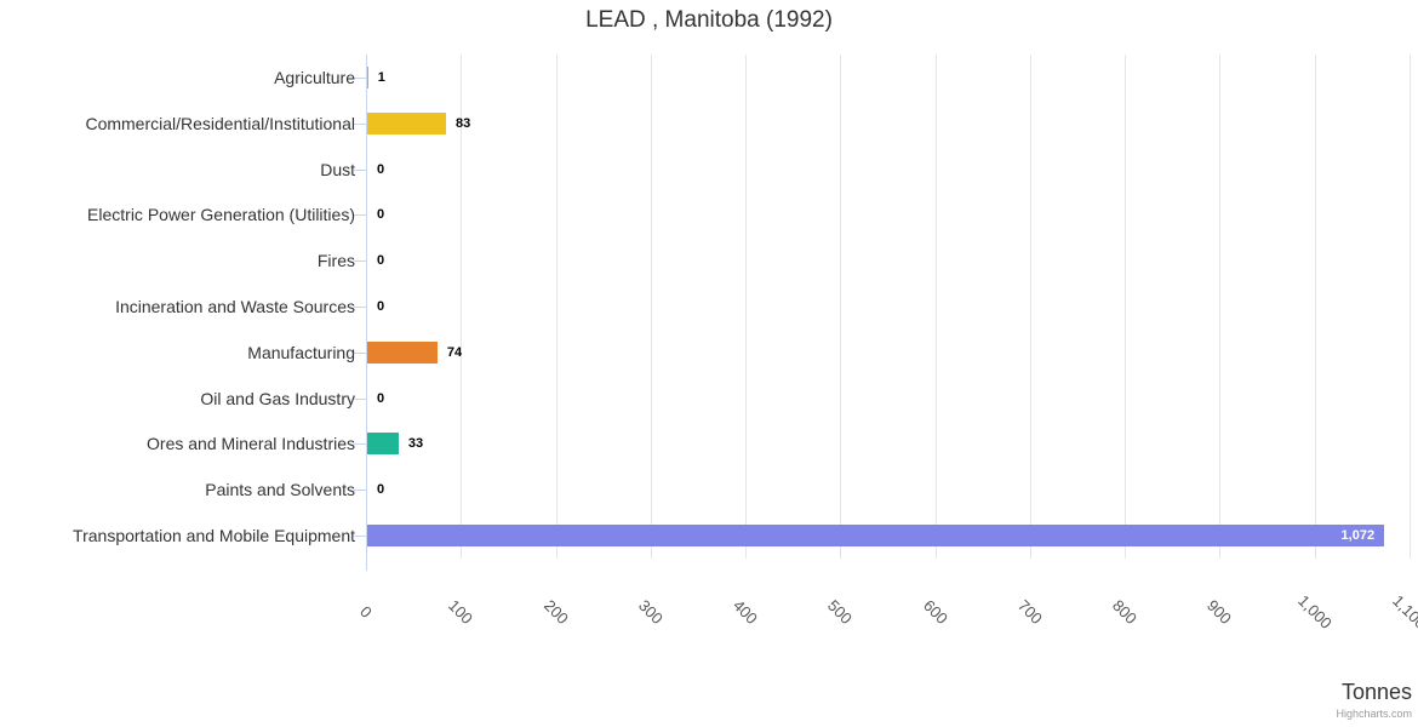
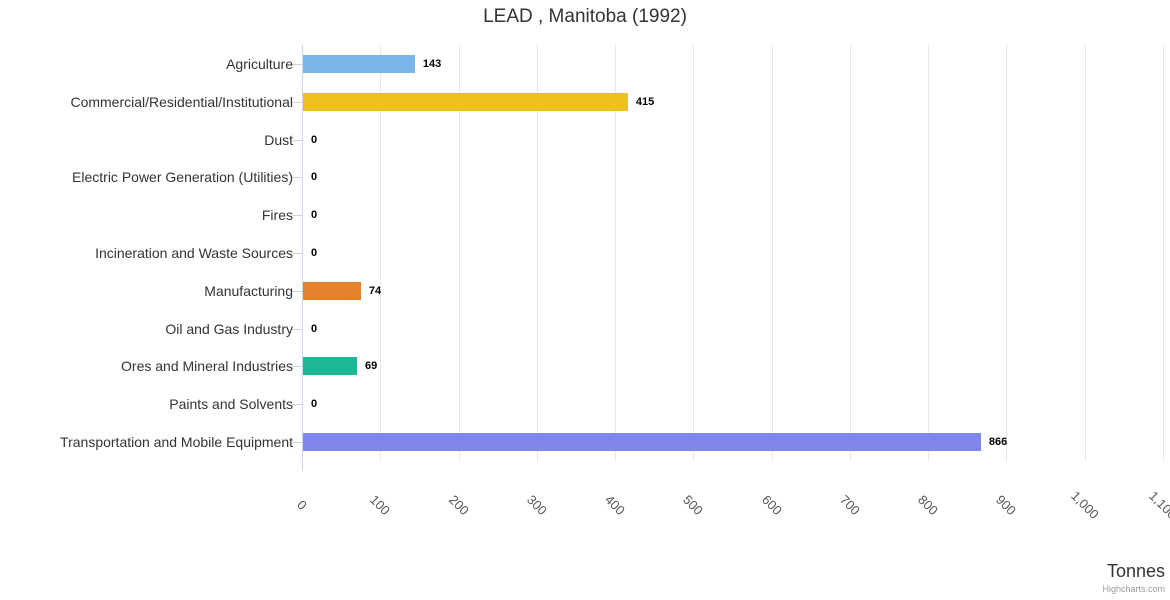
Agriculture: 1 -> 143
Commercial/Residential/Institutional: 83 -> 415
Ores and Mineral Industries: 33 -> 69
Transportation and Mobile Equipment: 1,072 -> 866
